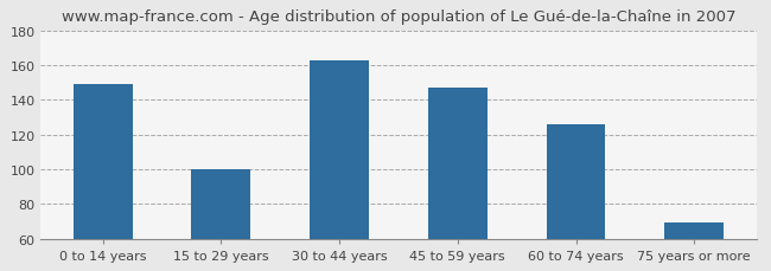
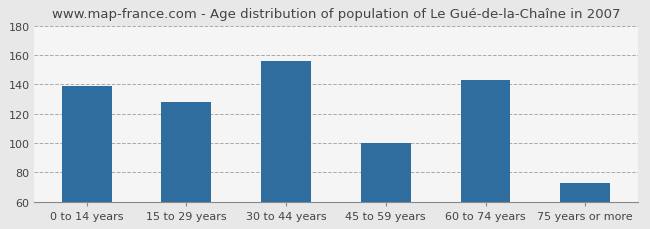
0 to 14 years: 149 -> 139
15 to 29 years: 100 -> 128
30 to 44 years: 163 -> 156
45 to 59 years: 147 -> 100
60 to 74 years: 126 -> 143
75 years or more: 69 -> 73
